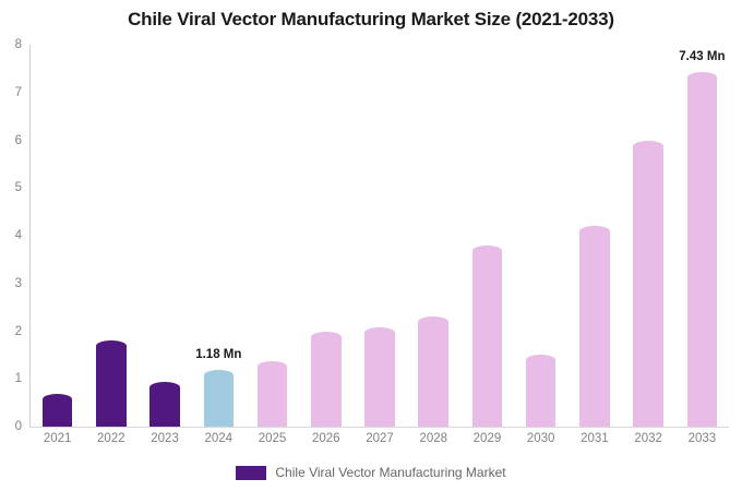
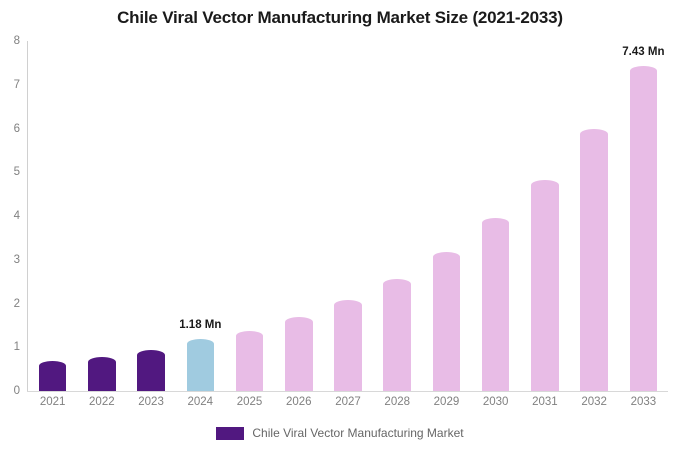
2022: 1.8 -> 0.8
2026: 2.0 -> 1.7
2028: 2.3 -> 2.5
2029: 3.8 -> 3.2
2030: 1.5 -> 4.0
2031: 4.2 -> 4.8
